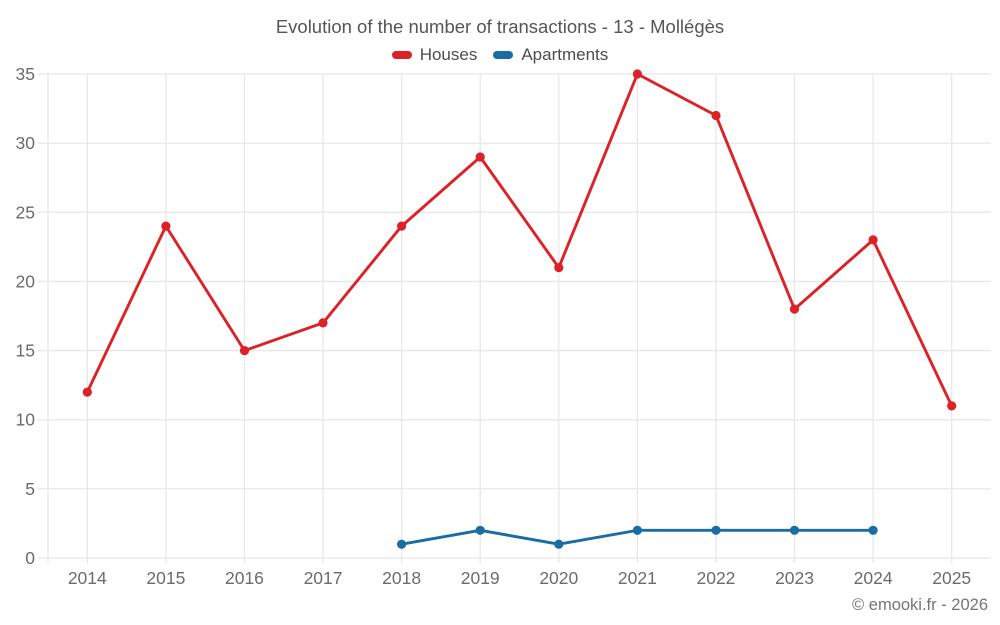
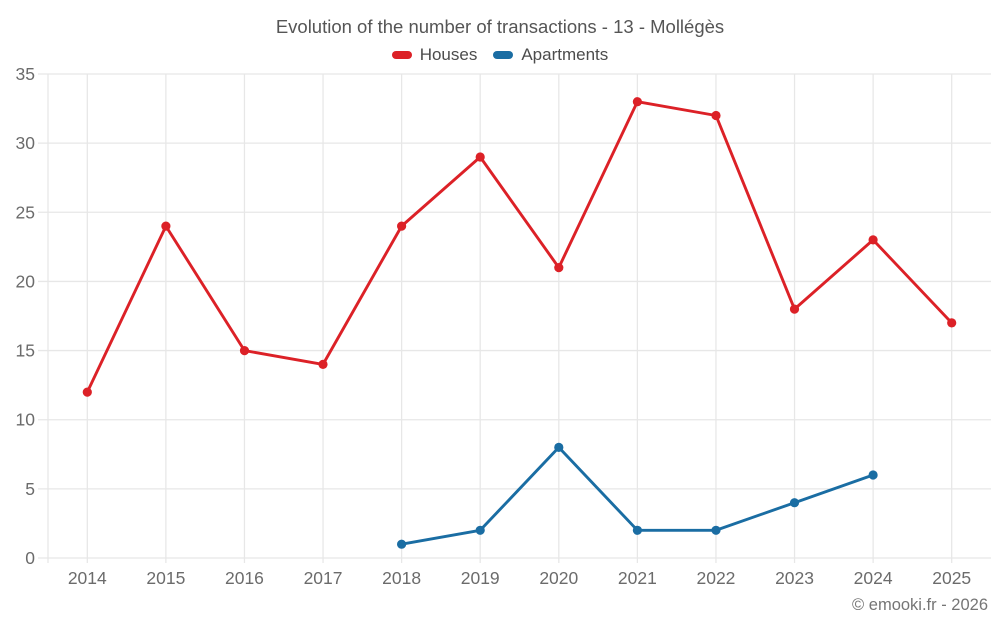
Houses/2017: 17 -> 14
Apartments/2020: 1 -> 8
Houses/2021: 35 -> 33
Apartments/2023: 2 -> 4
Apartments/2024: 2 -> 6
Houses/2025: 11 -> 17
